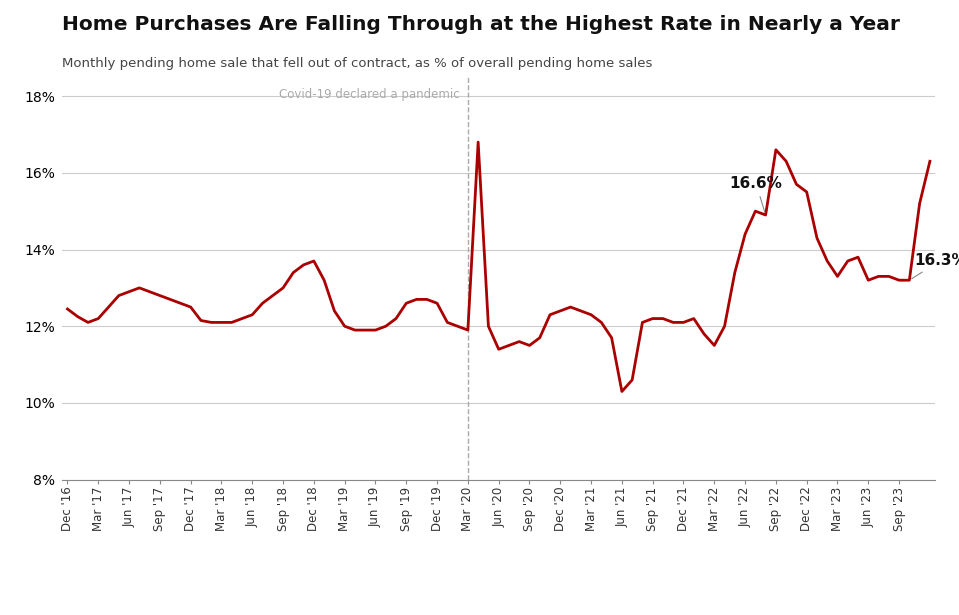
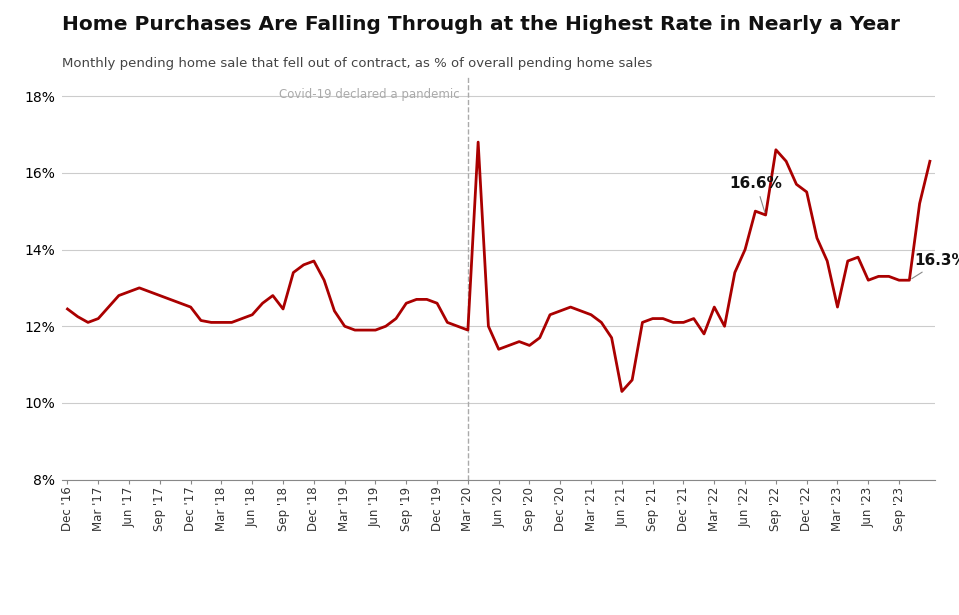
Sep '18: 13.00% -> 12.45%
Mar '22: 11.50% -> 12.50%
Jun '22: 14.40% -> 14.00%
Mar '23: 13.30% -> 12.50%
